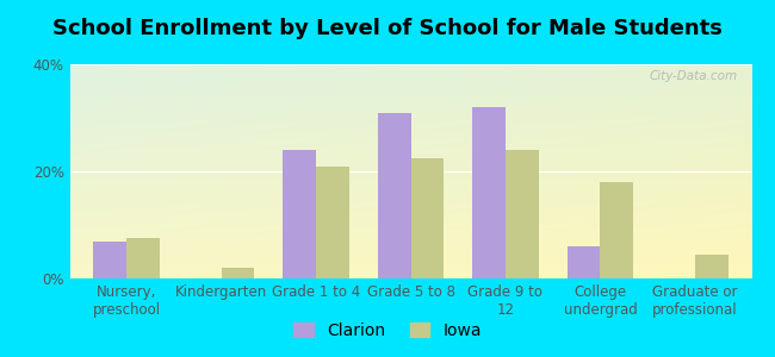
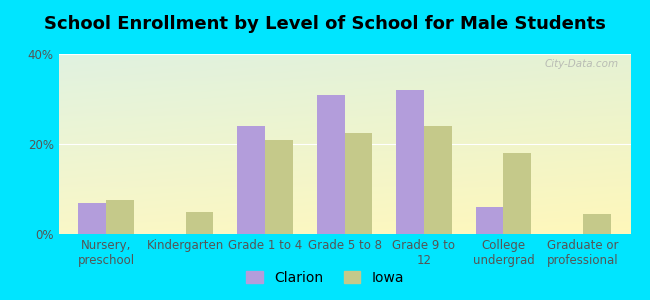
Iowa/Kindergarten: 2.0% -> 5.0%
